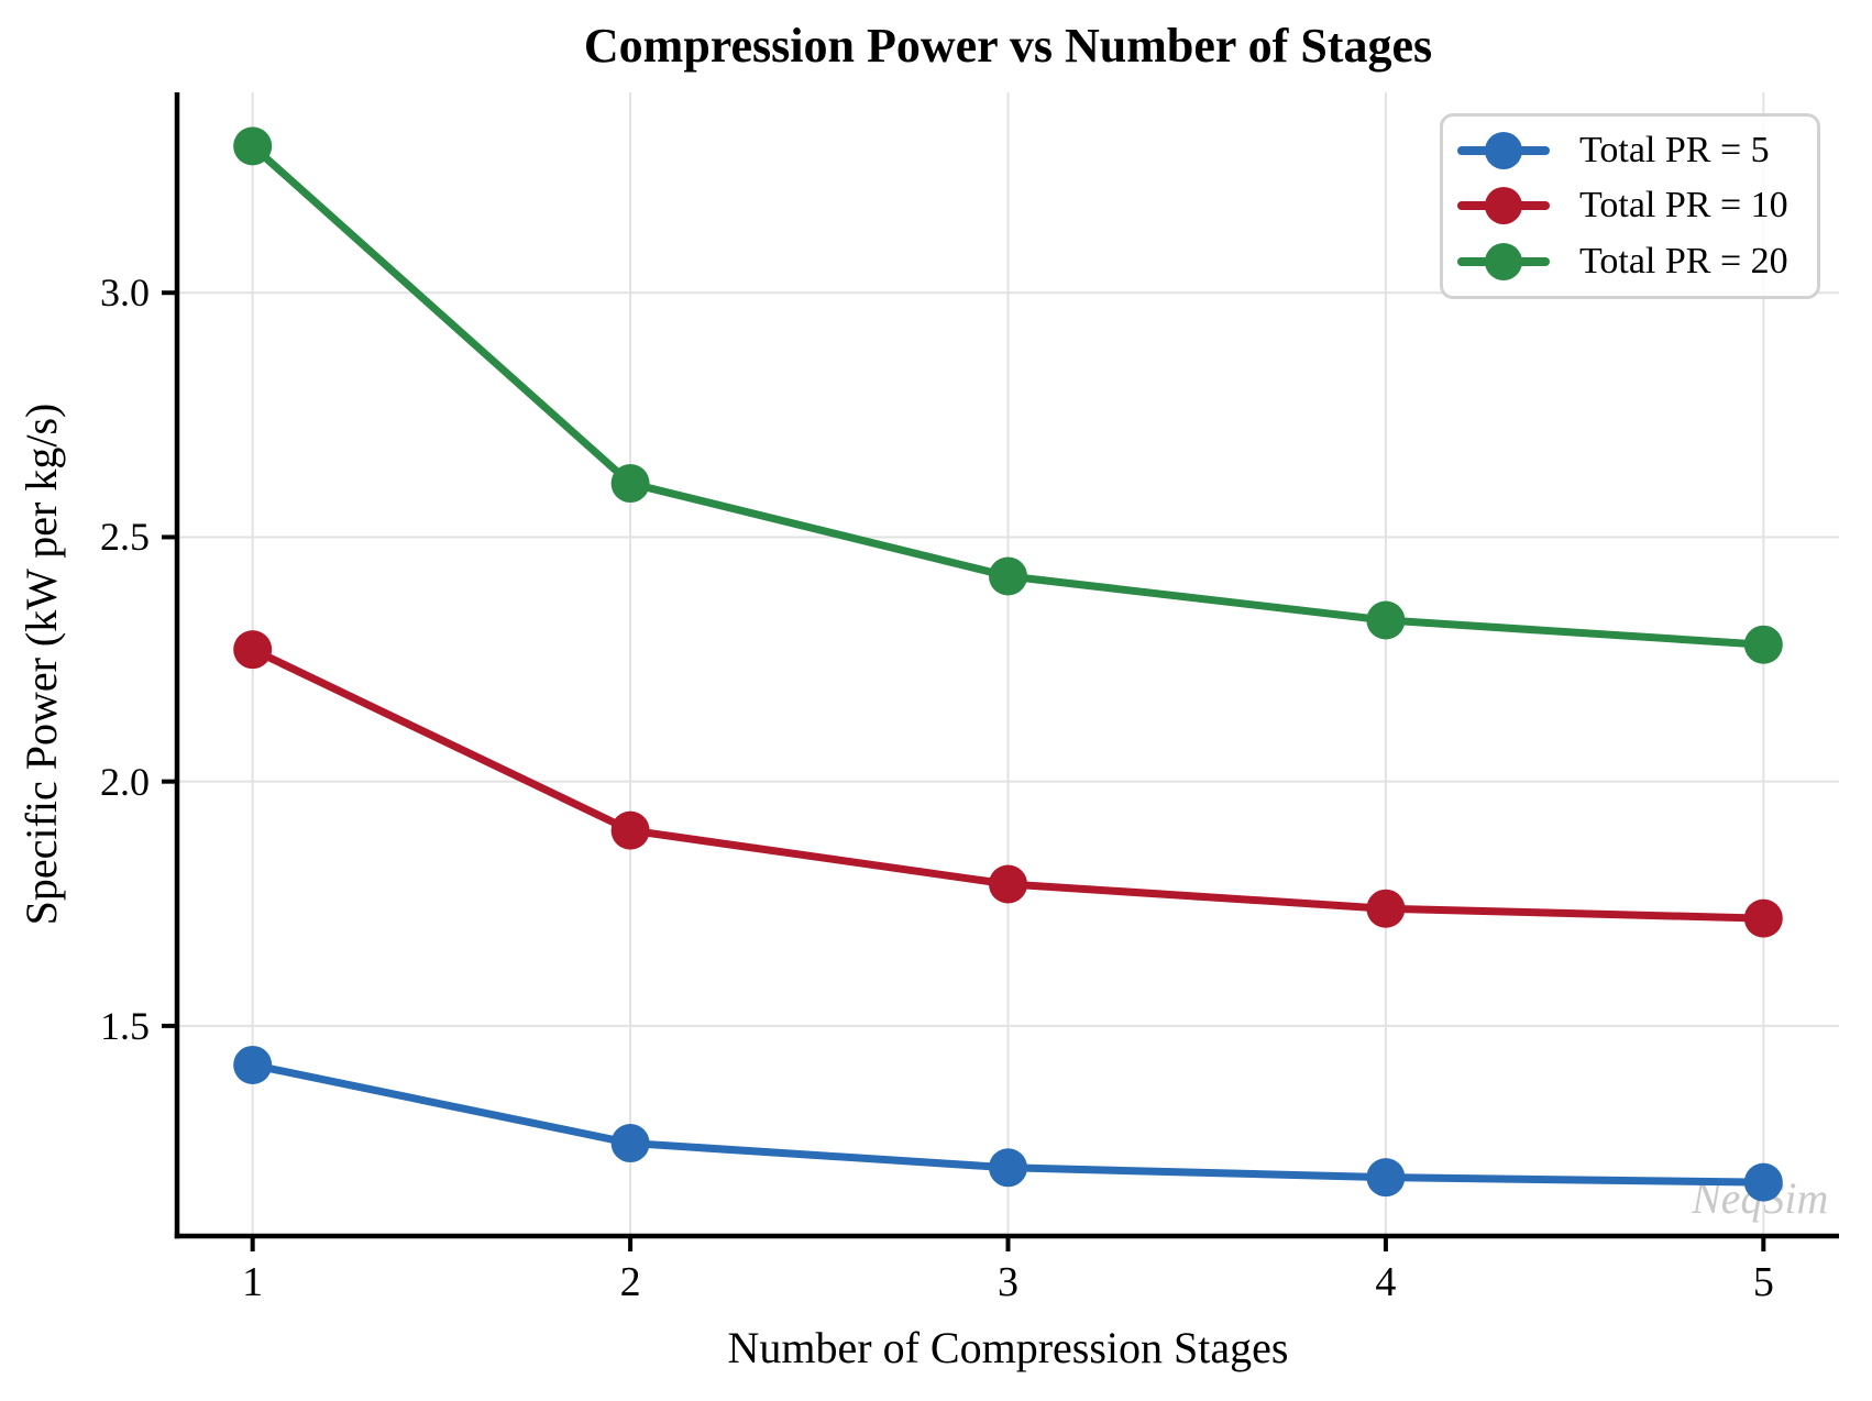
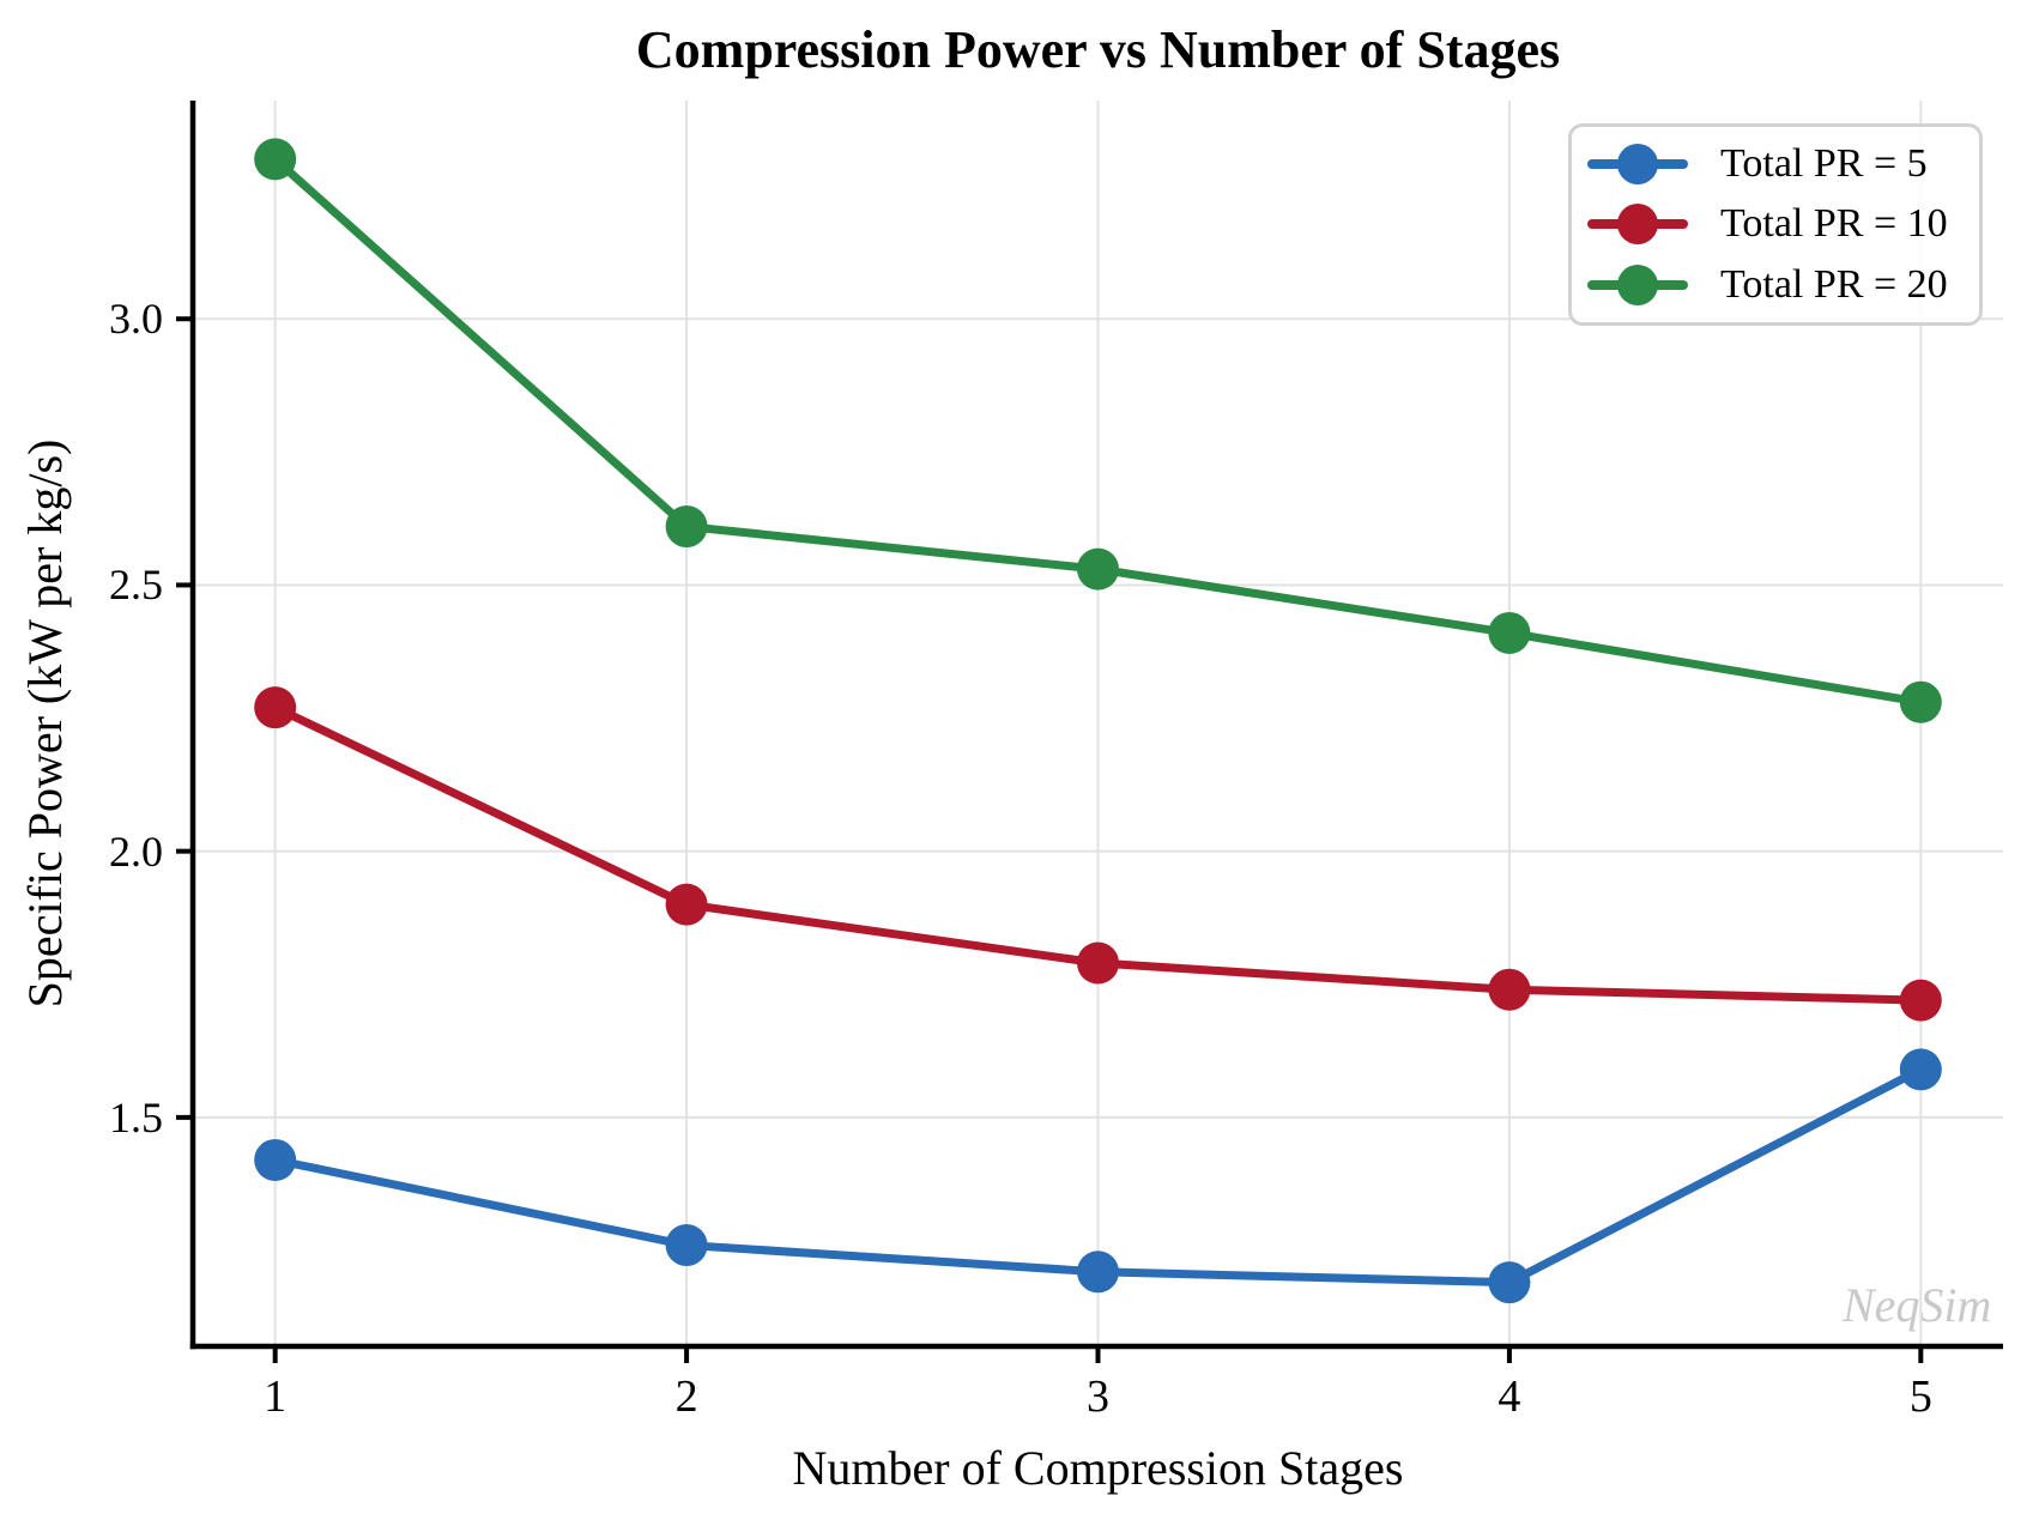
Total PR = 20/3: 2.42 -> 2.53
Total PR = 20/4: 2.33 -> 2.41
Total PR = 5/5: 1.18 -> 1.59
